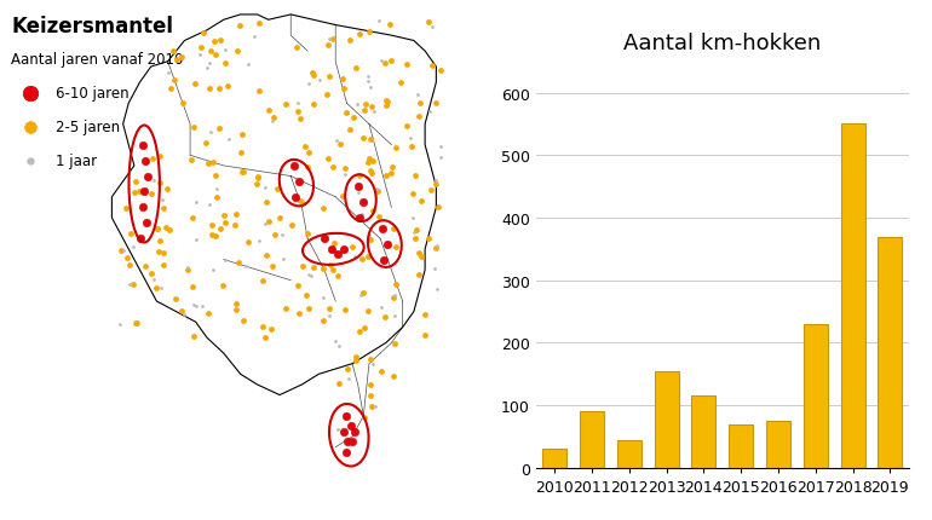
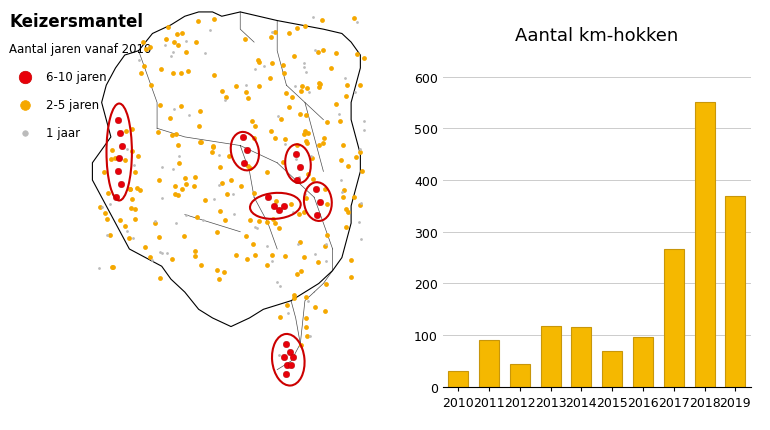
Aantal km-hokken/2013: 155 -> 118
Aantal km-hokken/2016: 75 -> 96
Aantal km-hokken/2017: 230 -> 266
